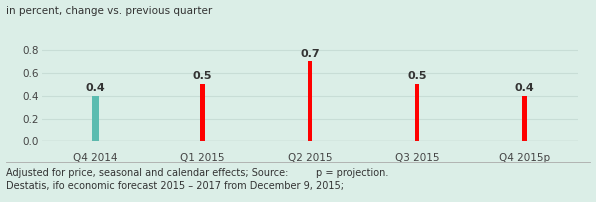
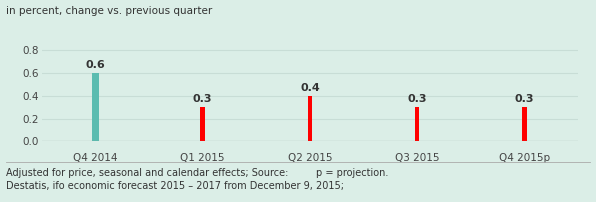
Q4 2014: 0.4 -> 0.6
Q1 2015: 0.5 -> 0.3
Q2 2015: 0.7 -> 0.4
Q3 2015: 0.5 -> 0.3
Q4 2015p: 0.4 -> 0.3
